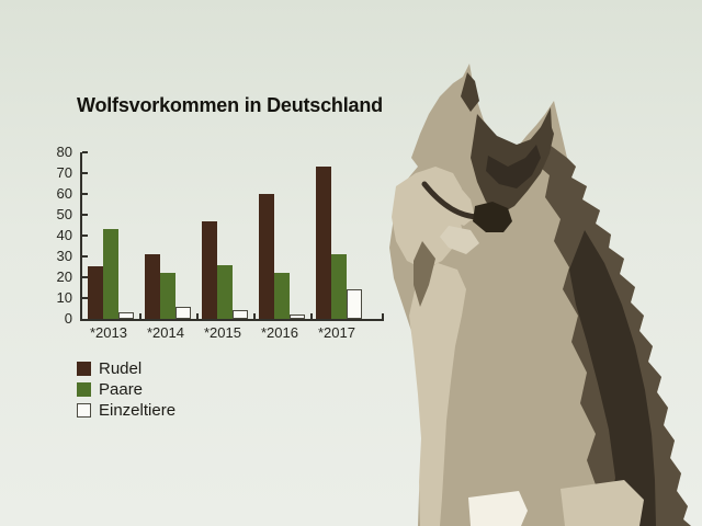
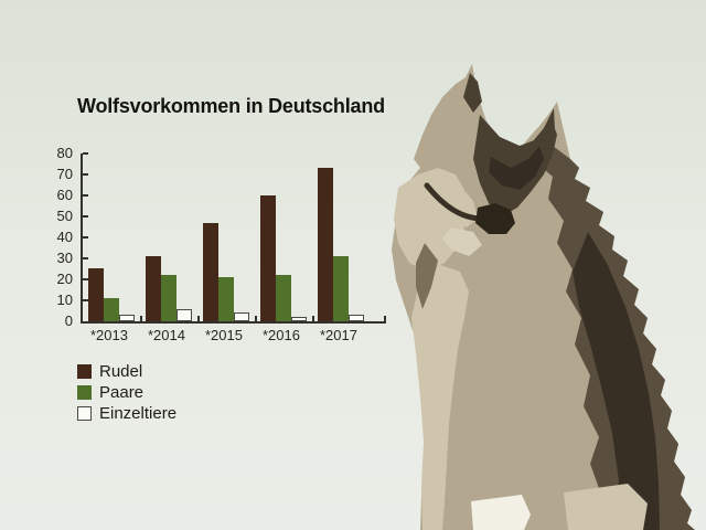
Paare/*2013: 43 -> 11
Paare/*2015: 26 -> 21
Einzeltiere/*2017: 14 -> 3
